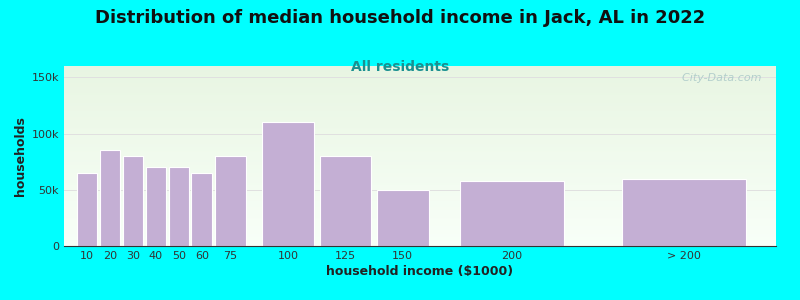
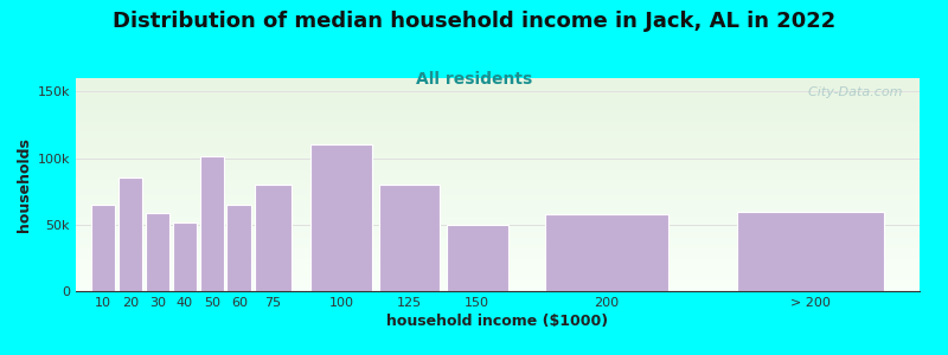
30: 80k -> 59k
40: 70k -> 52k
50: 70k -> 101k
